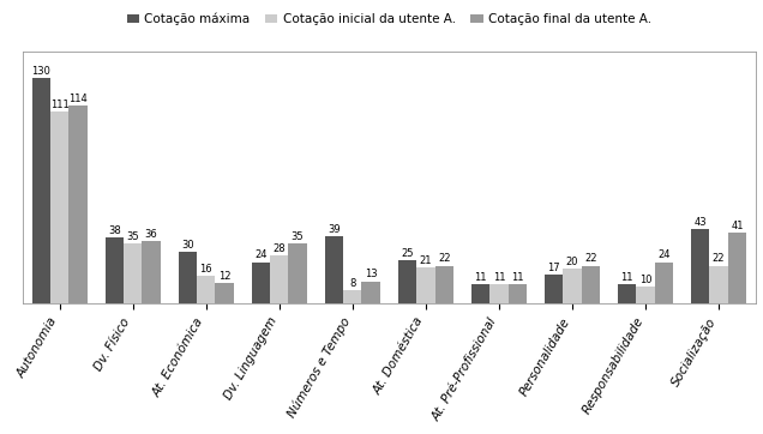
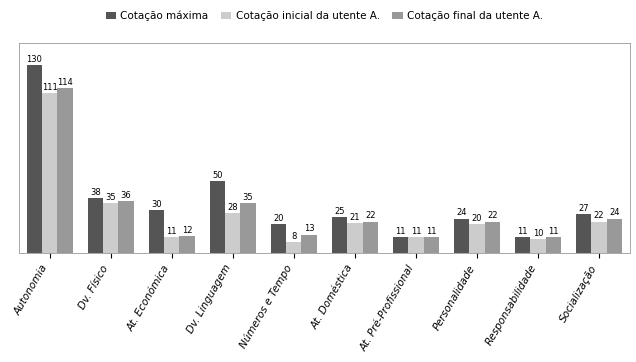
Cotação inicial da utente A./At. Económica: 16 -> 11
Cotação máxima/Dv. Linguagem: 24 -> 50
Cotação máxima/Números e Tempo: 39 -> 20
Cotação máxima/Personalidade: 17 -> 24
Cotação final da utente A./Responsabilidade: 24 -> 11
Cotação máxima/Socialização: 43 -> 27
Cotação final da utente A./Socialização: 41 -> 24
